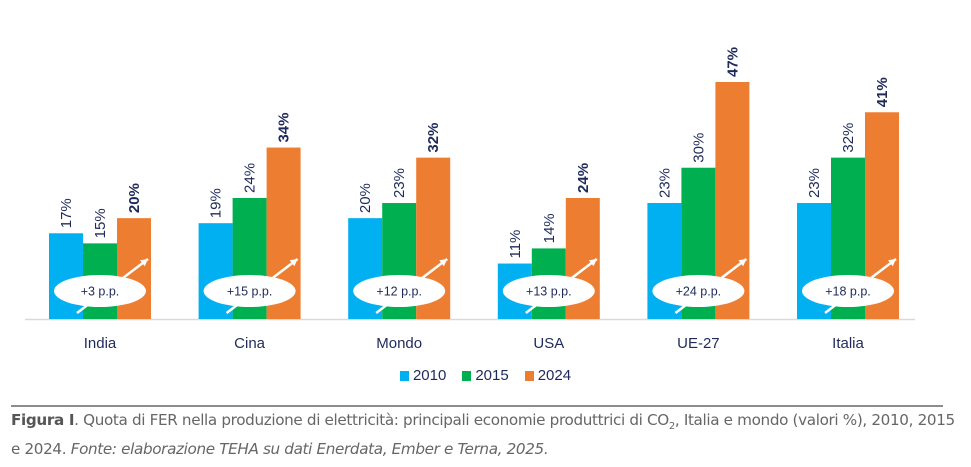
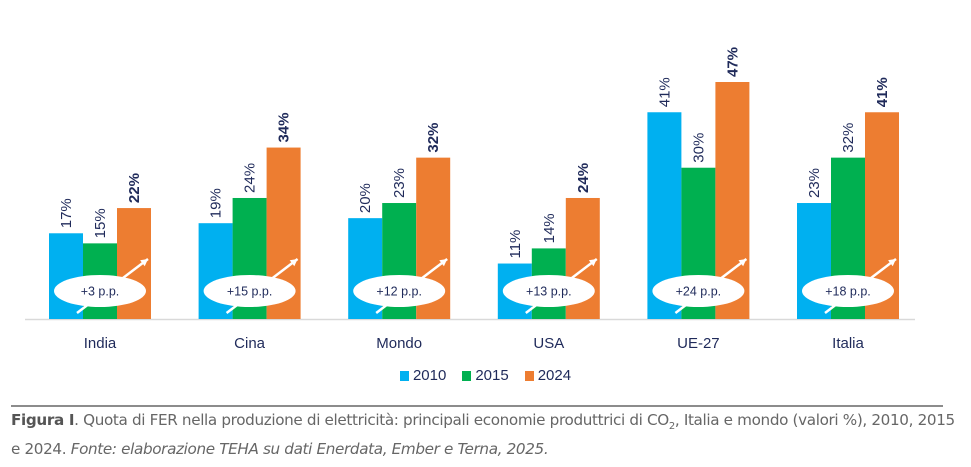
2024/India: 20% -> 22%
2010/UE-27: 23% -> 41%
